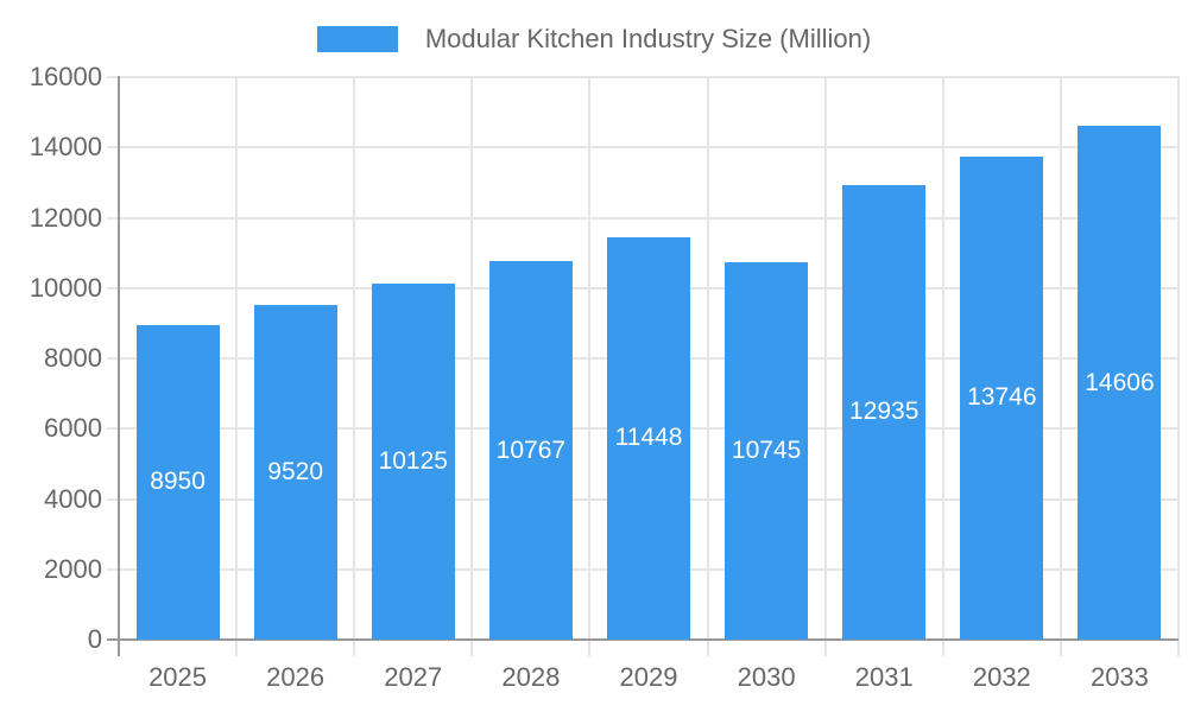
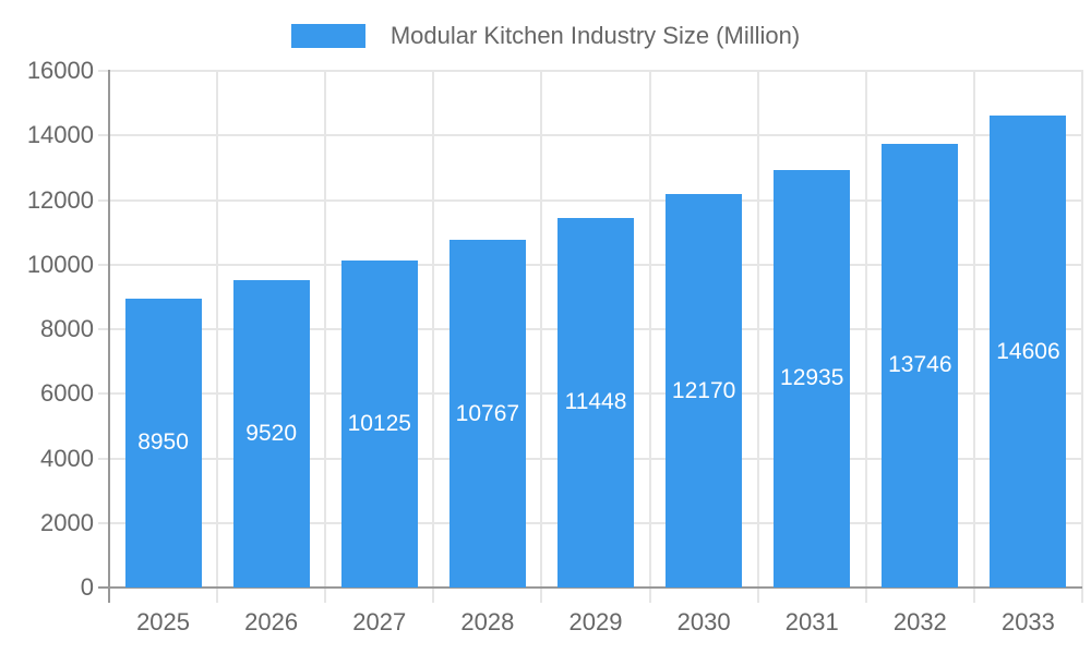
2030: 10745 -> 12170
